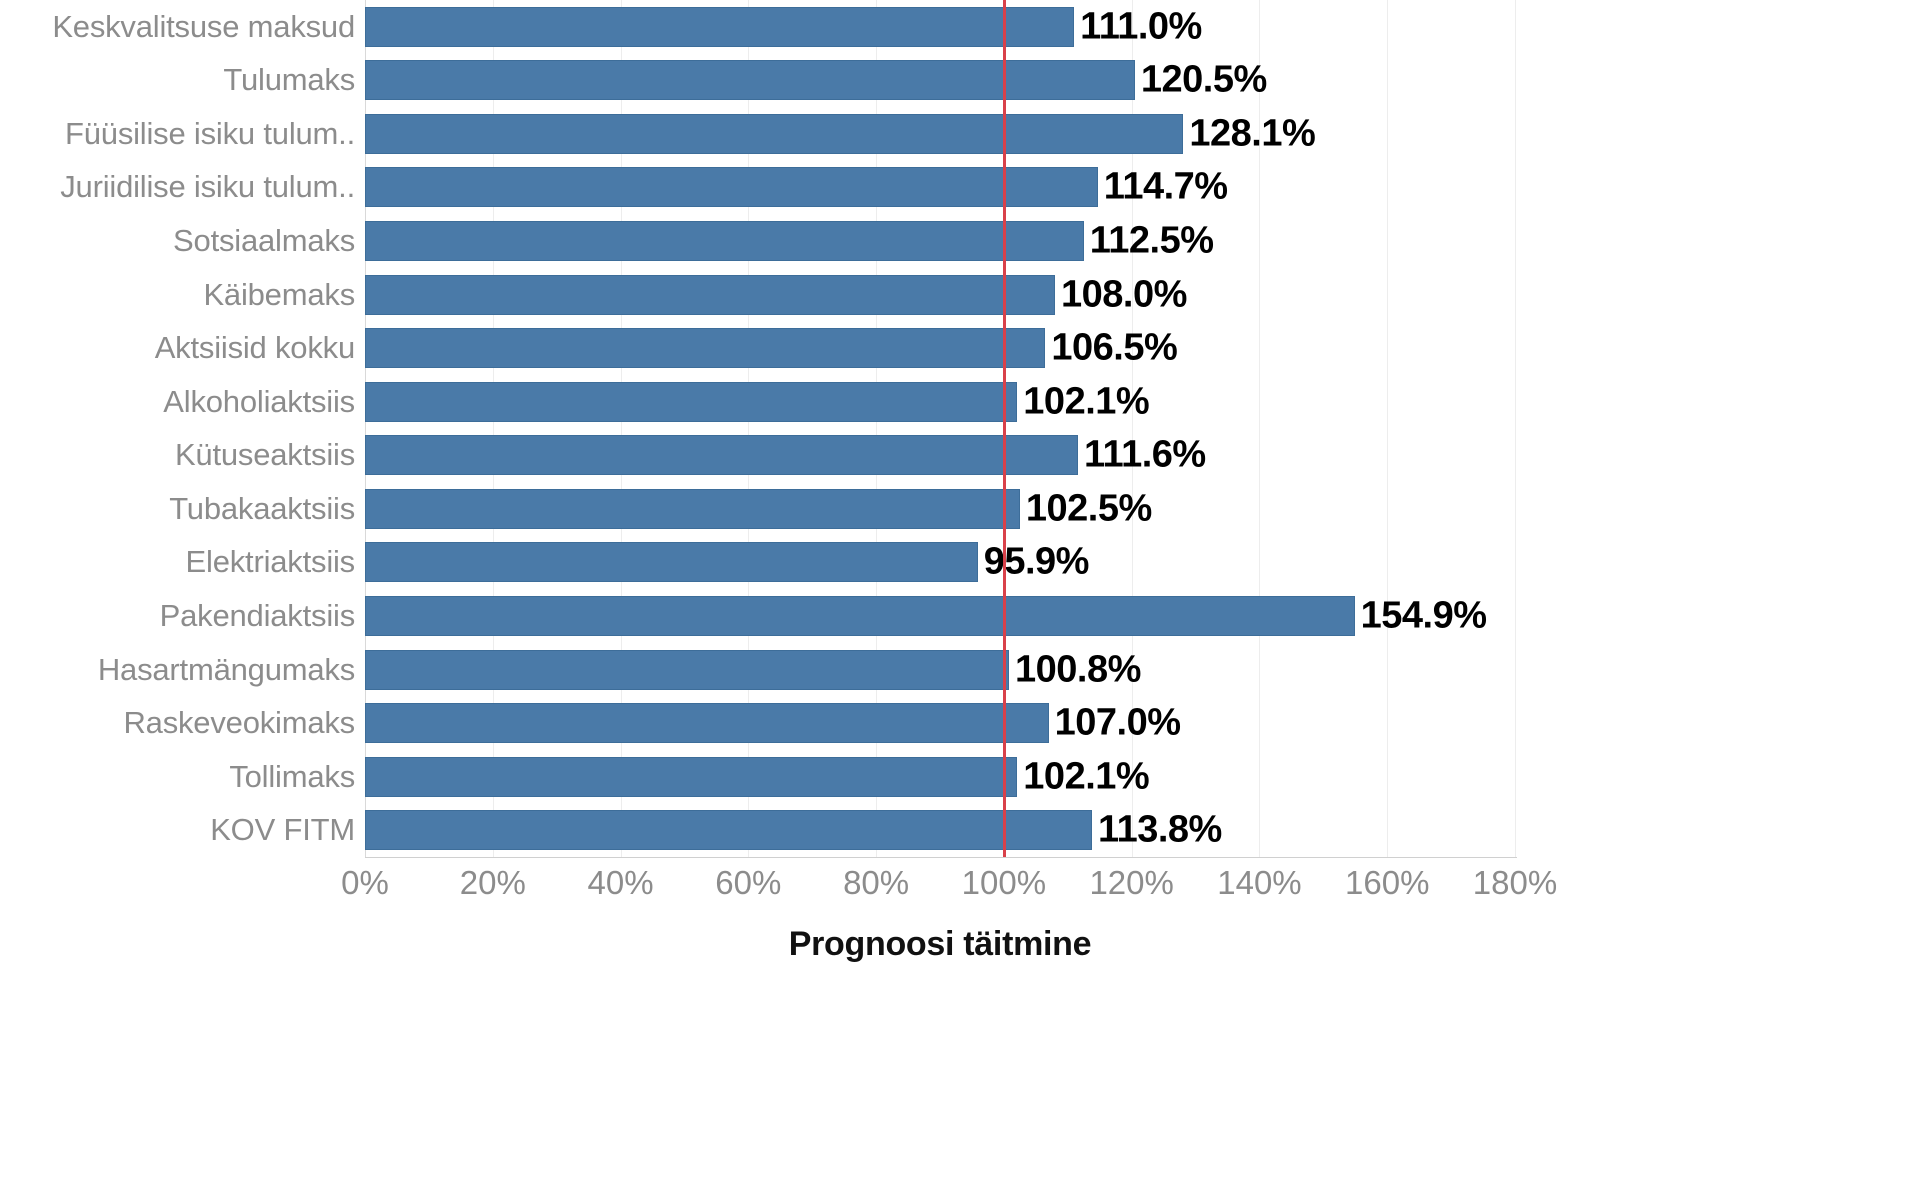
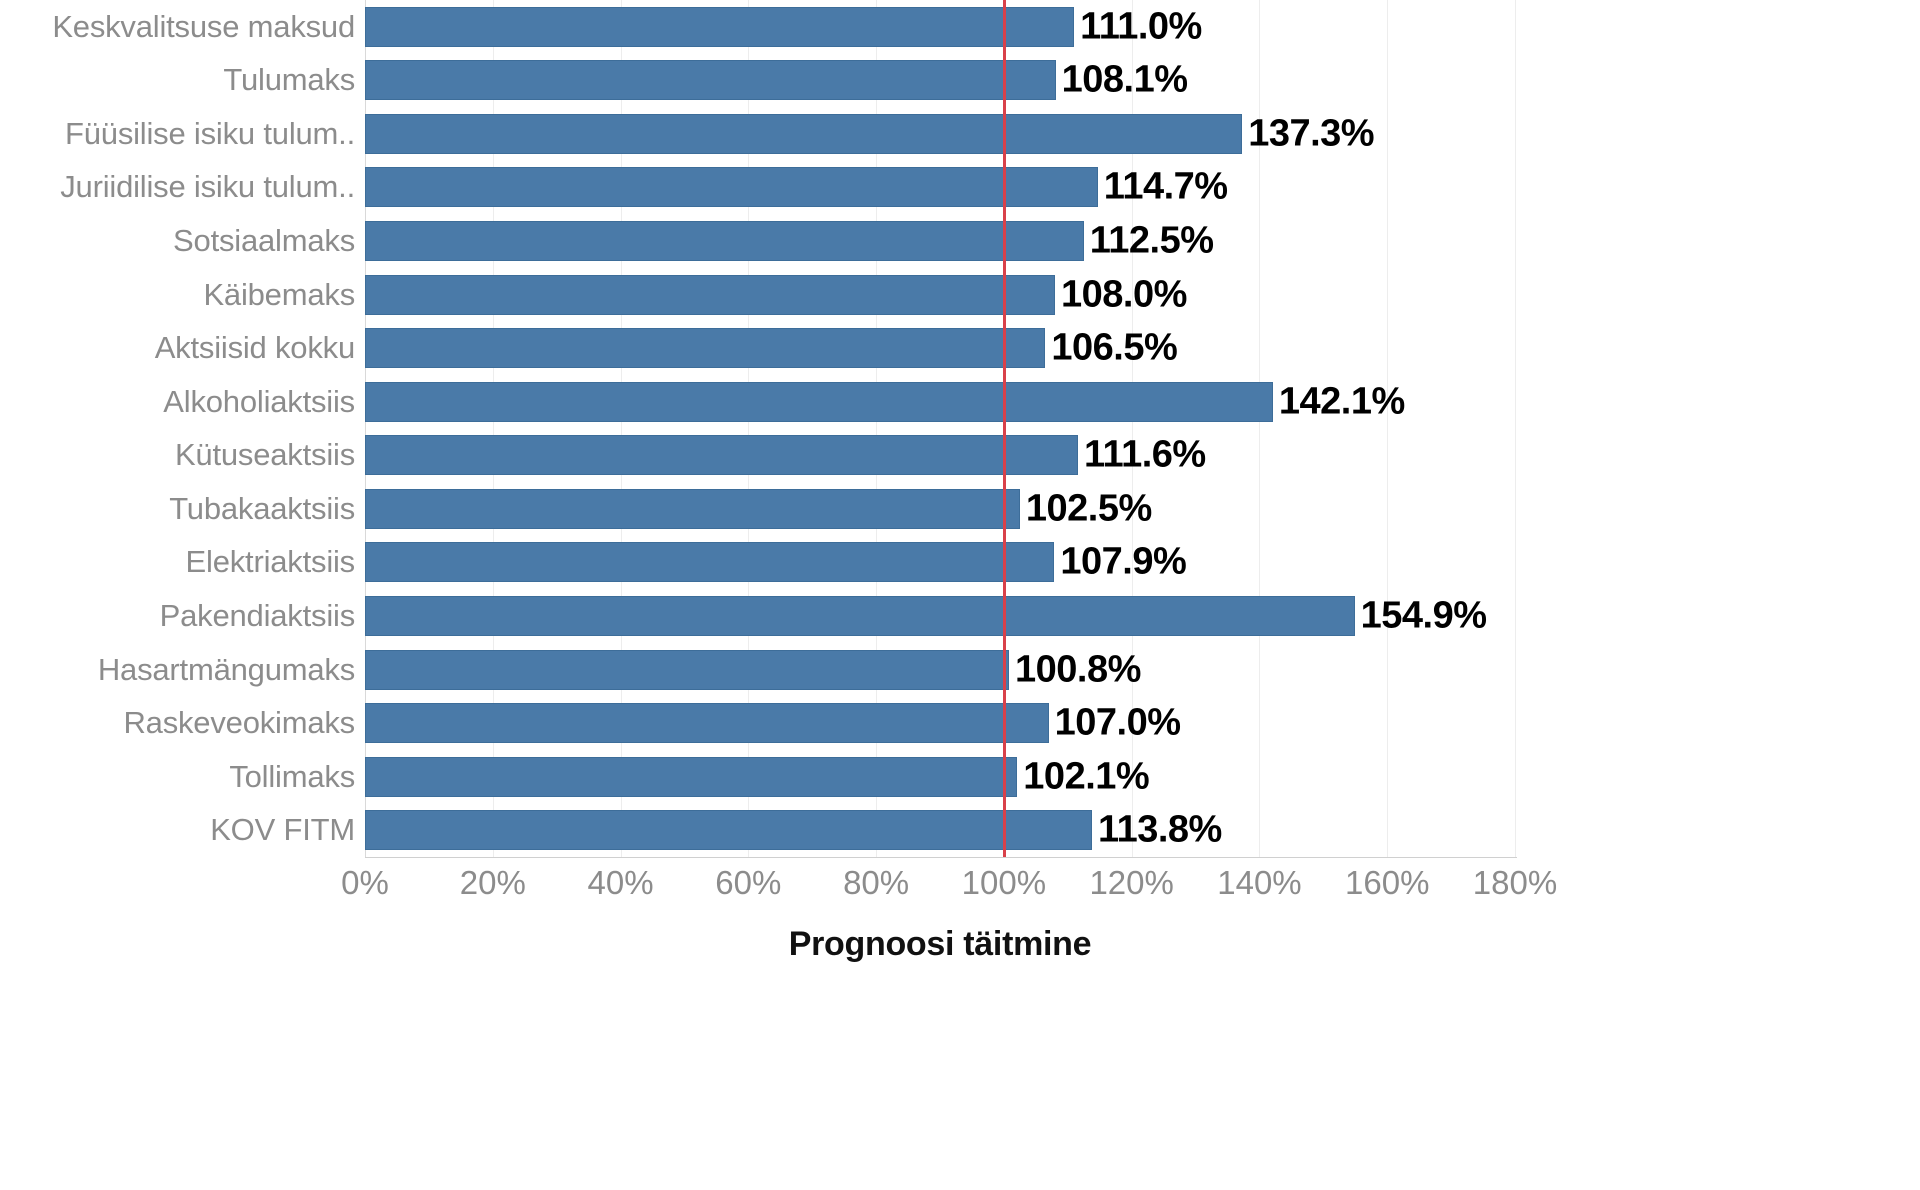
Tulumaks: 120.5% -> 108.1%
Füüsilise isiku tulum..: 128.1% -> 137.3%
Alkoholiaktsiis: 102.1% -> 142.1%
Elektriaktsiis: 95.9% -> 107.9%
